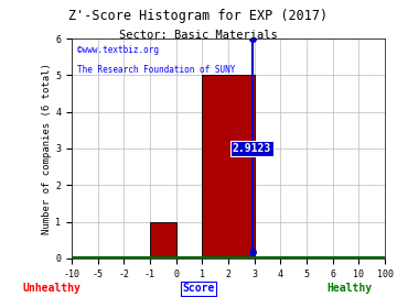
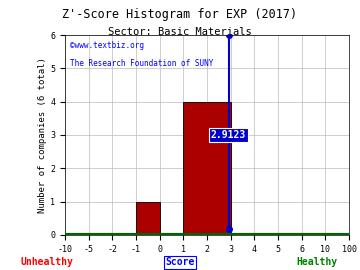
2: 5 -> 4
